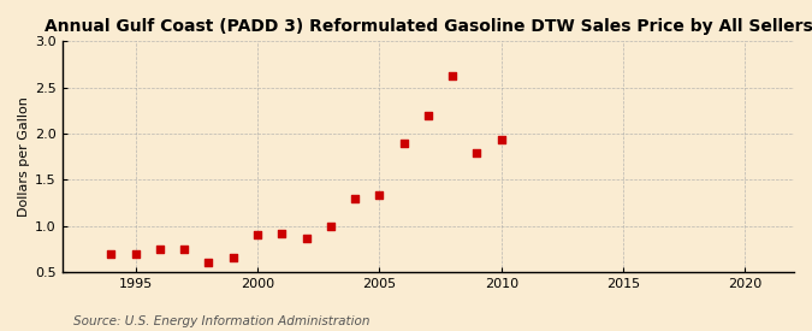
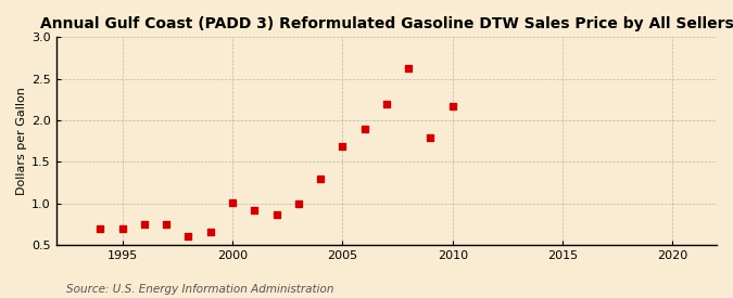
2000: 0.90 -> 1.01
2005: 1.34 -> 1.69
2010: 1.94 -> 2.17
